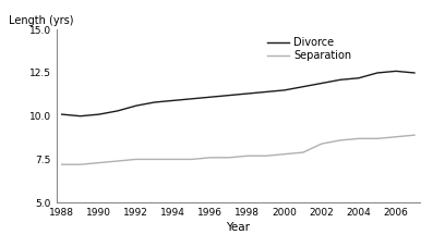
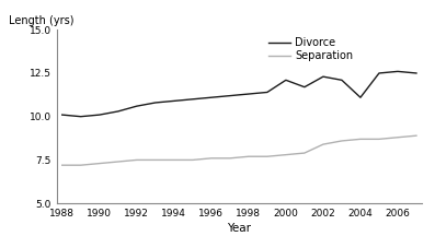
Divorce/2000: 11.5 -> 12.1
Divorce/2002: 11.9 -> 12.3
Divorce/2004: 12.2 -> 11.1
